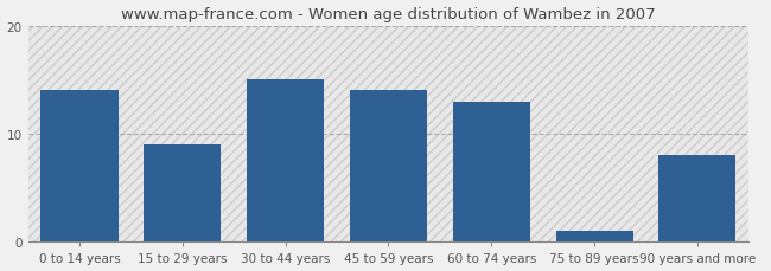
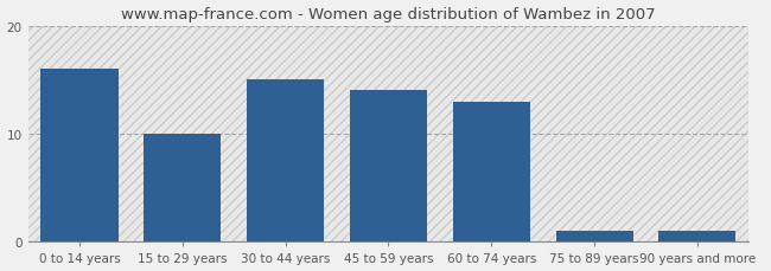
0 to 14 years: 14 -> 16
15 to 29 years: 9 -> 10
90 years and more: 8 -> 1
